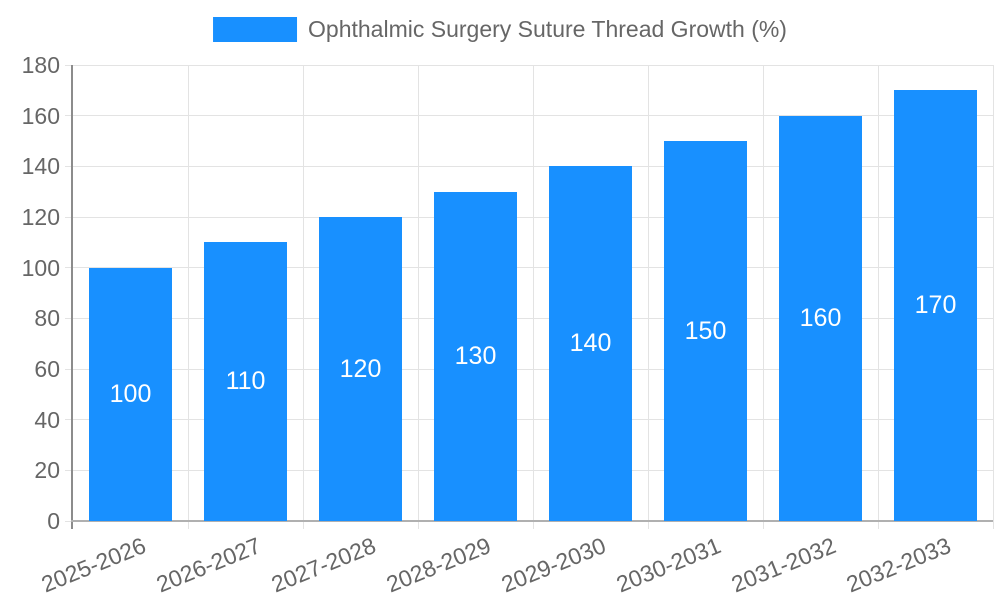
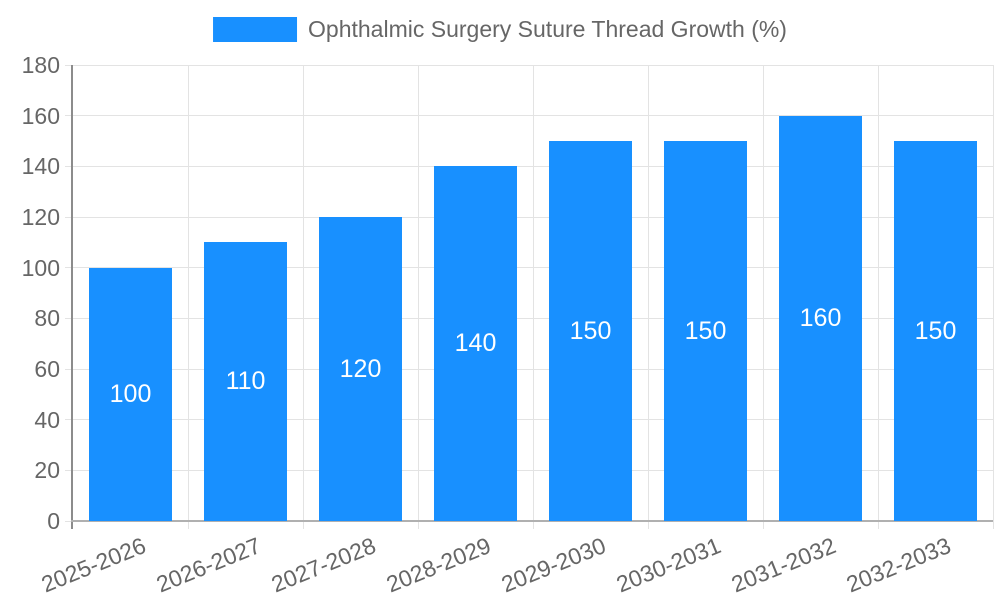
2028-2029: 130 -> 140
2029-2030: 140 -> 150
2032-2033: 170 -> 150
